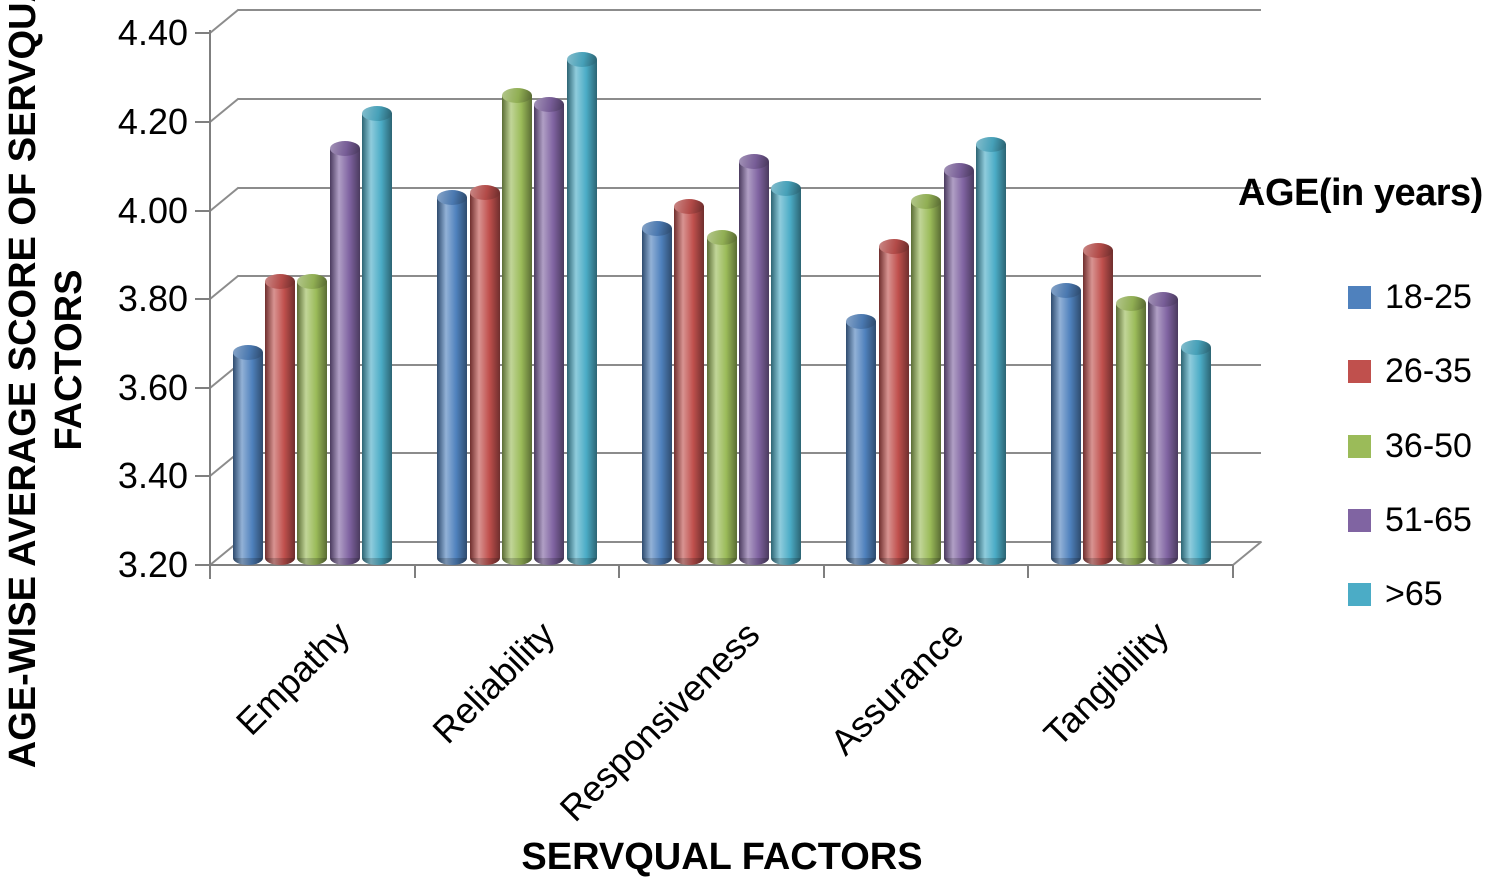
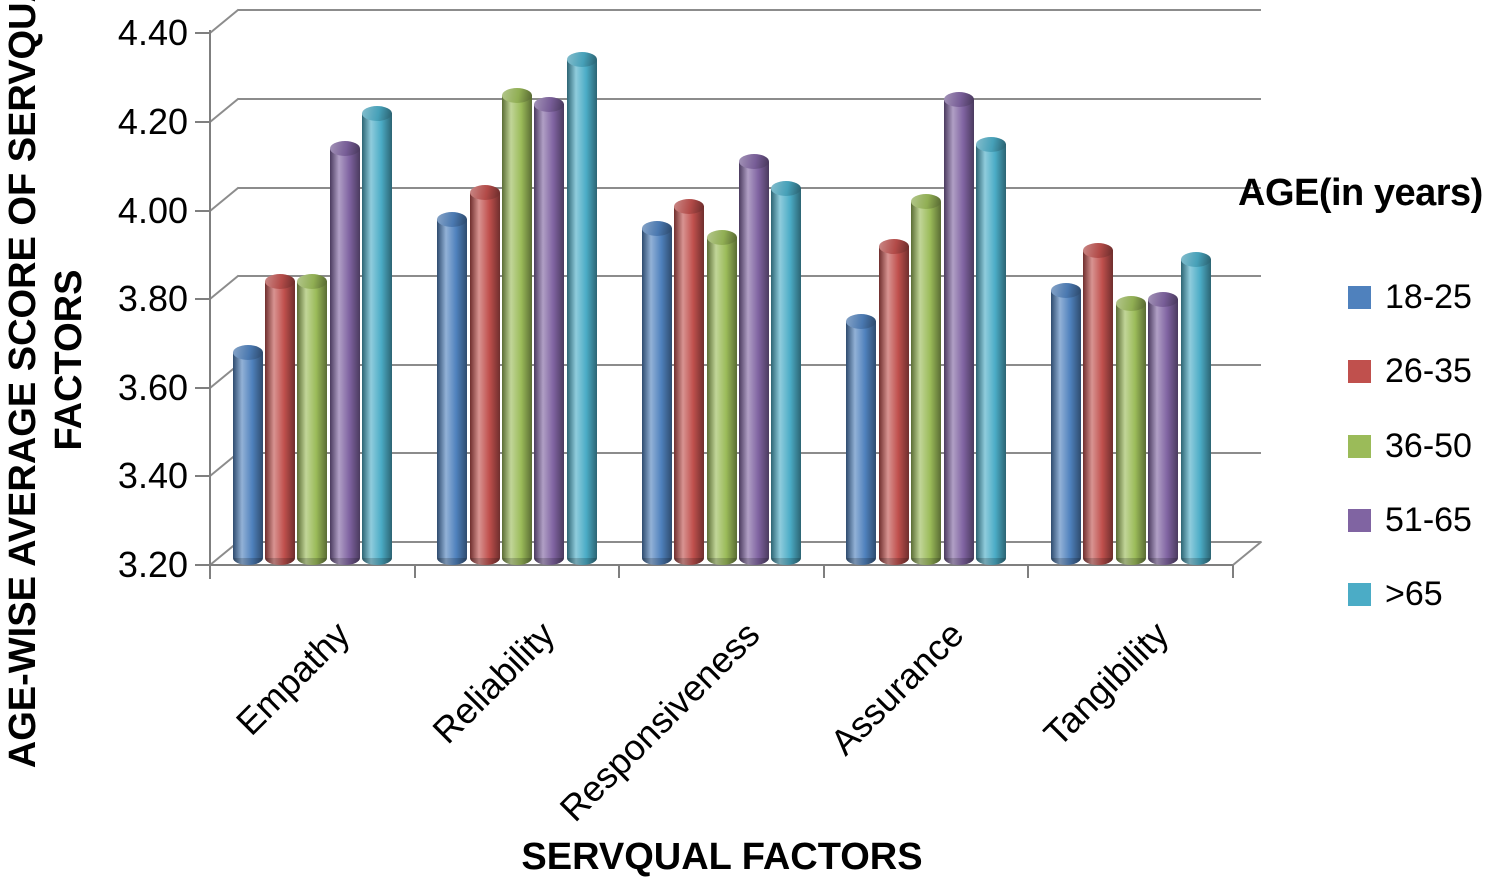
18-25/Reliability: 4.03 -> 3.98
51-65/Assurance: 4.09 -> 4.25
>65/Tangibility: 3.69 -> 3.89
